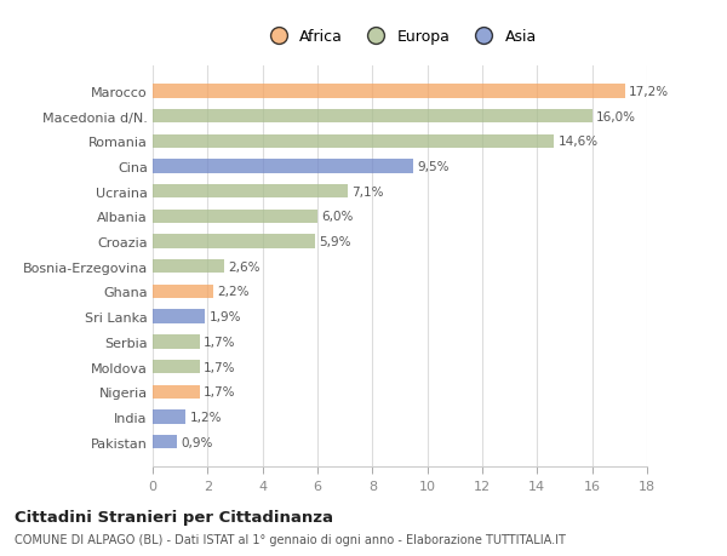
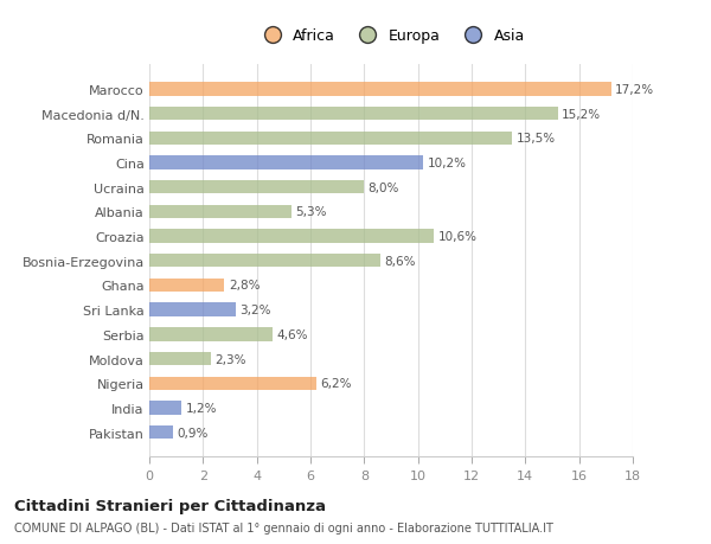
Macedonia d/N.: 16,0% -> 15,2%
Romania: 14,6% -> 13,5%
Cina: 9,5% -> 10,2%
Ucraina: 7,1% -> 8,0%
Albania: 6,0% -> 5,3%
Croazia: 5,9% -> 10,6%
Bosnia-Erzegovina: 2,6% -> 8,6%
Ghana: 2,2% -> 2,8%
Sri Lanka: 1,9% -> 3,2%
Serbia: 1,7% -> 4,6%
Moldova: 1,7% -> 2,3%
Nigeria: 1,7% -> 6,2%
